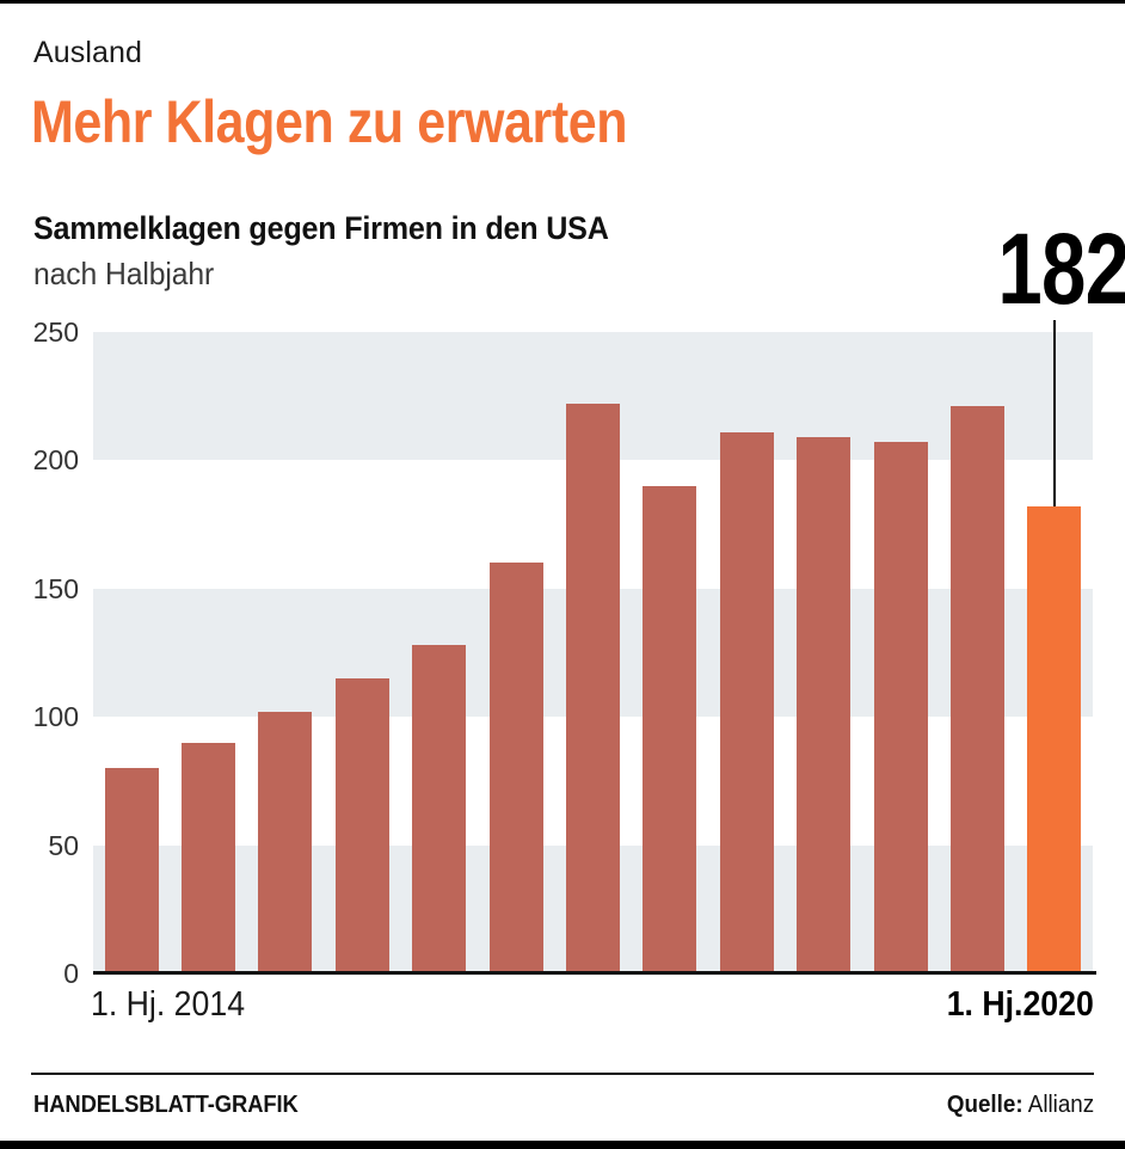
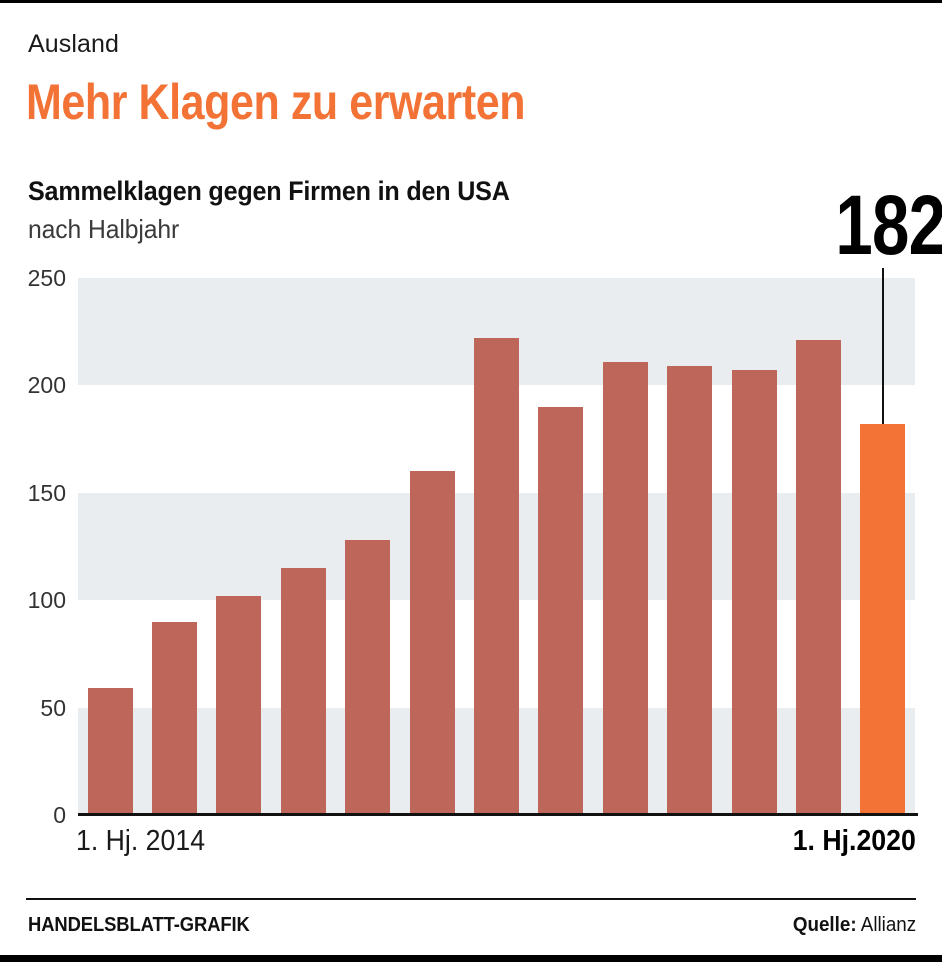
1. Hj. 2014: 80 -> 59
